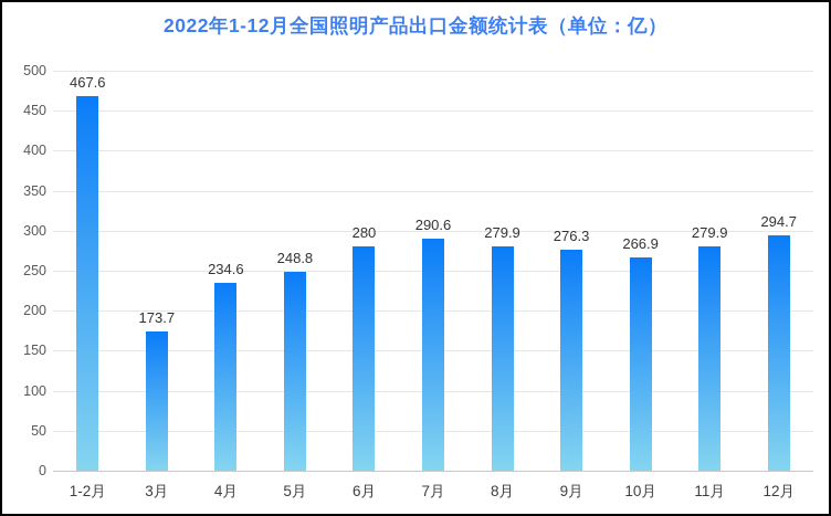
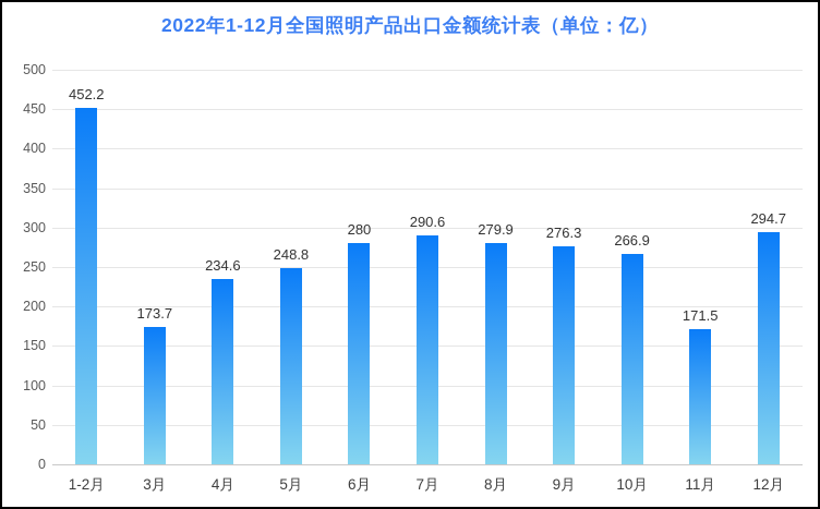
1-2月: 467.6 -> 452.2
11月: 279.9 -> 171.5
